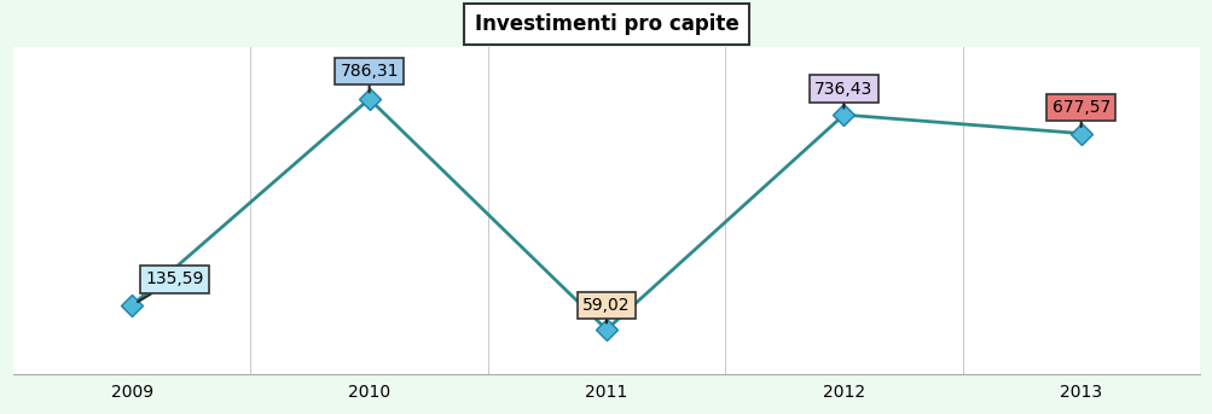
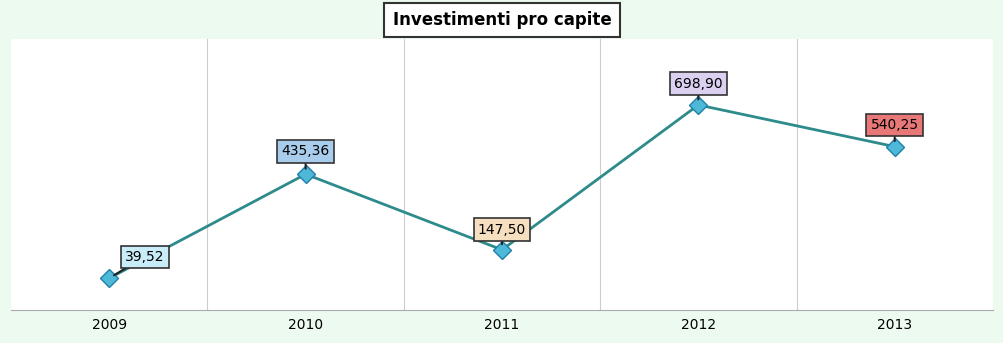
2009: 135,59 -> 39,52
2010: 786,31 -> 435,36
2011: 59,02 -> 147,50
2012: 736,43 -> 698,90
2013: 677,57 -> 540,25
